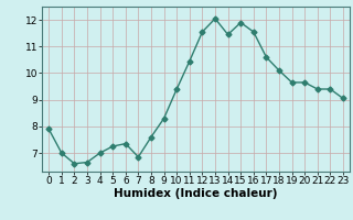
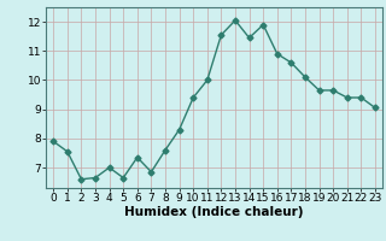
1: 7.00 -> 7.55
5: 7.25 -> 6.65
11: 10.45 -> 10.00
16: 11.55 -> 10.90
